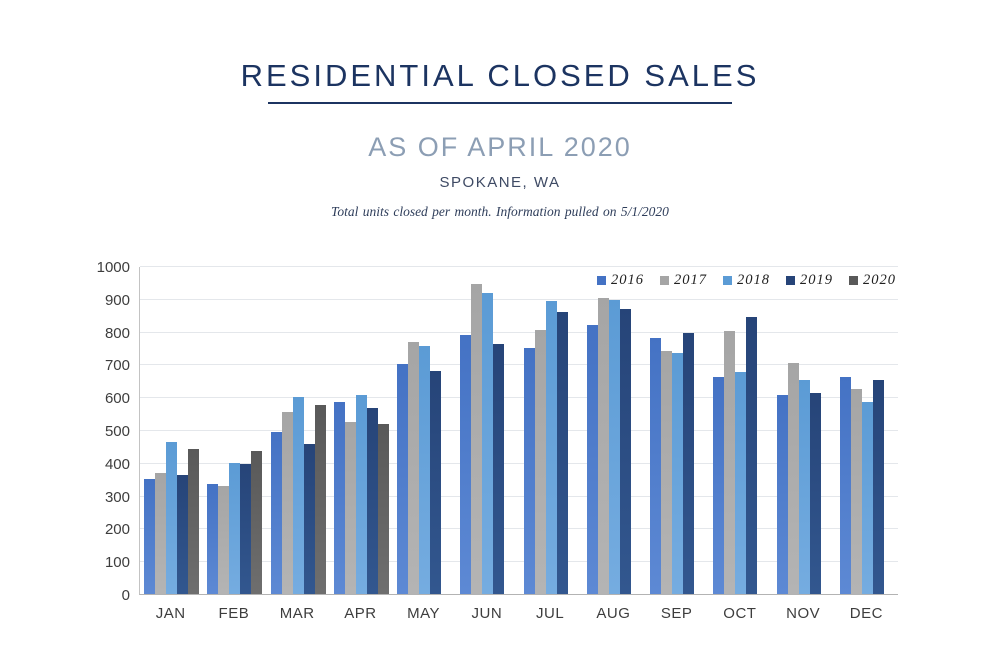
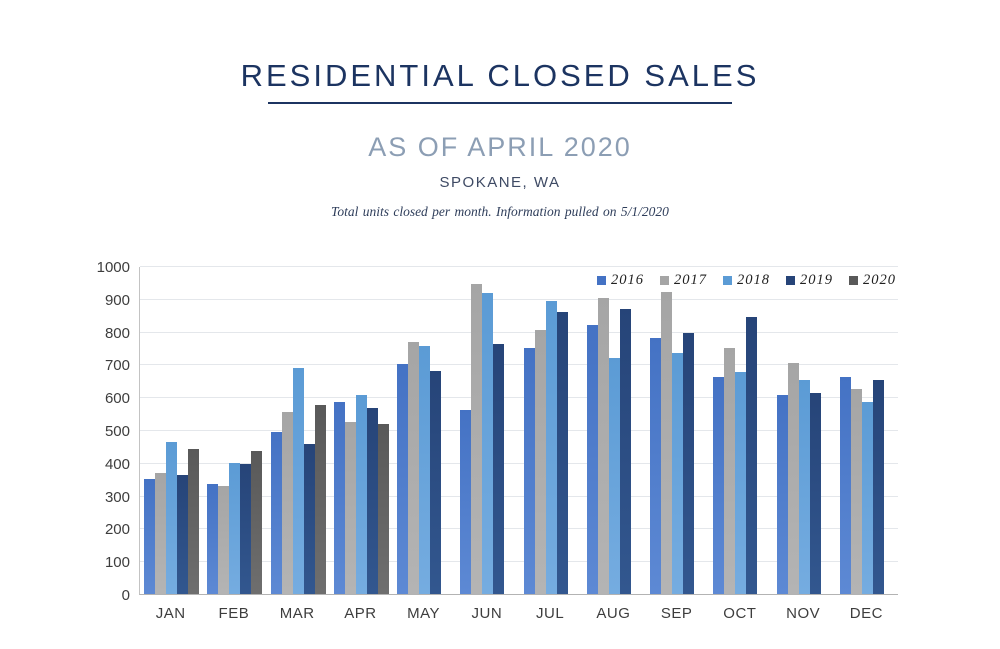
2018/MAR: 600 -> 690
2016/JUN: 790 -> 560
2018/AUG: 900 -> 720
2017/SEP: 740 -> 920
2017/OCT: 800 -> 750
